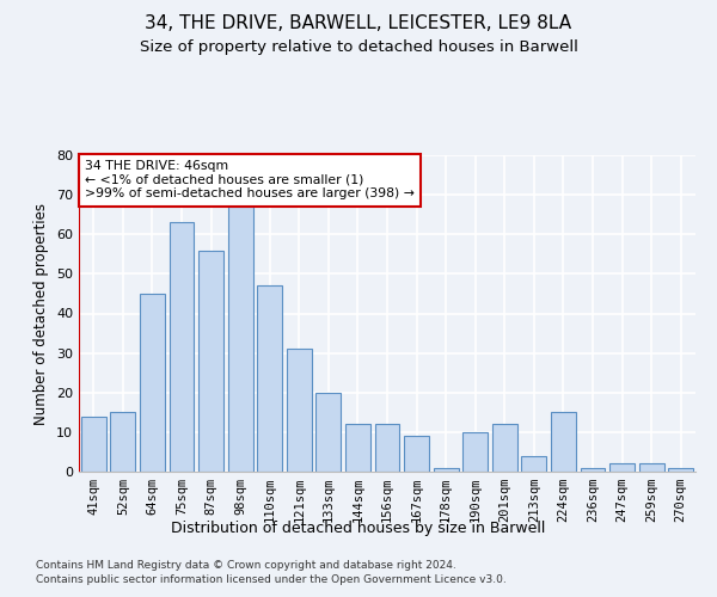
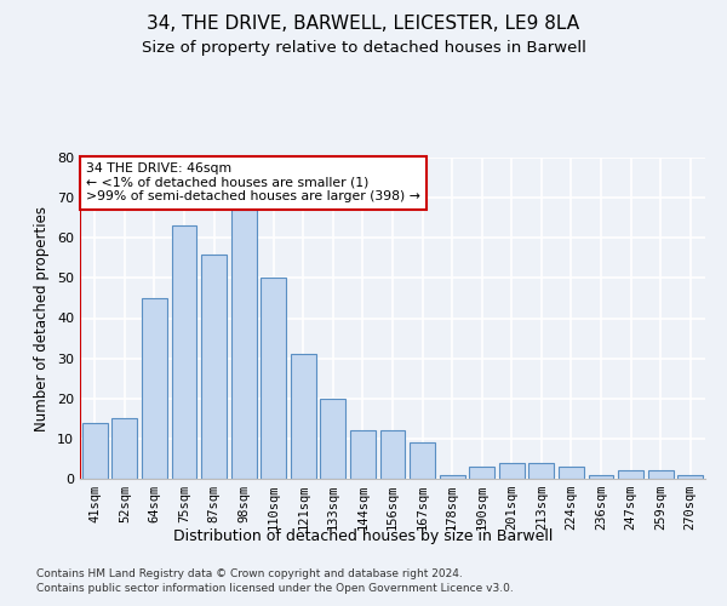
110sqm: 47 -> 50
190sqm: 10 -> 3
201sqm: 12 -> 4
224sqm: 15 -> 3
